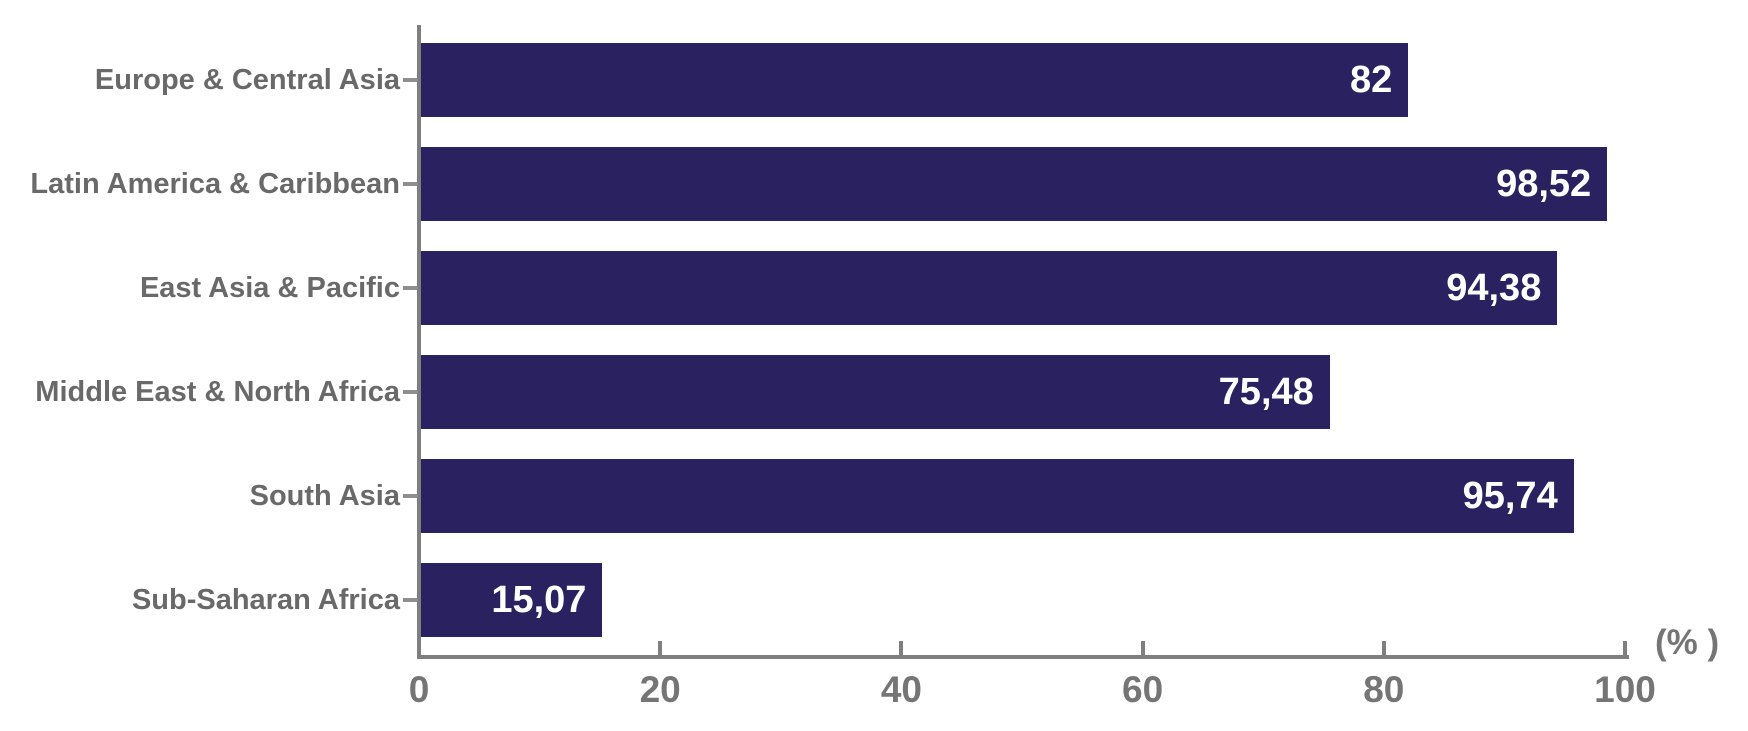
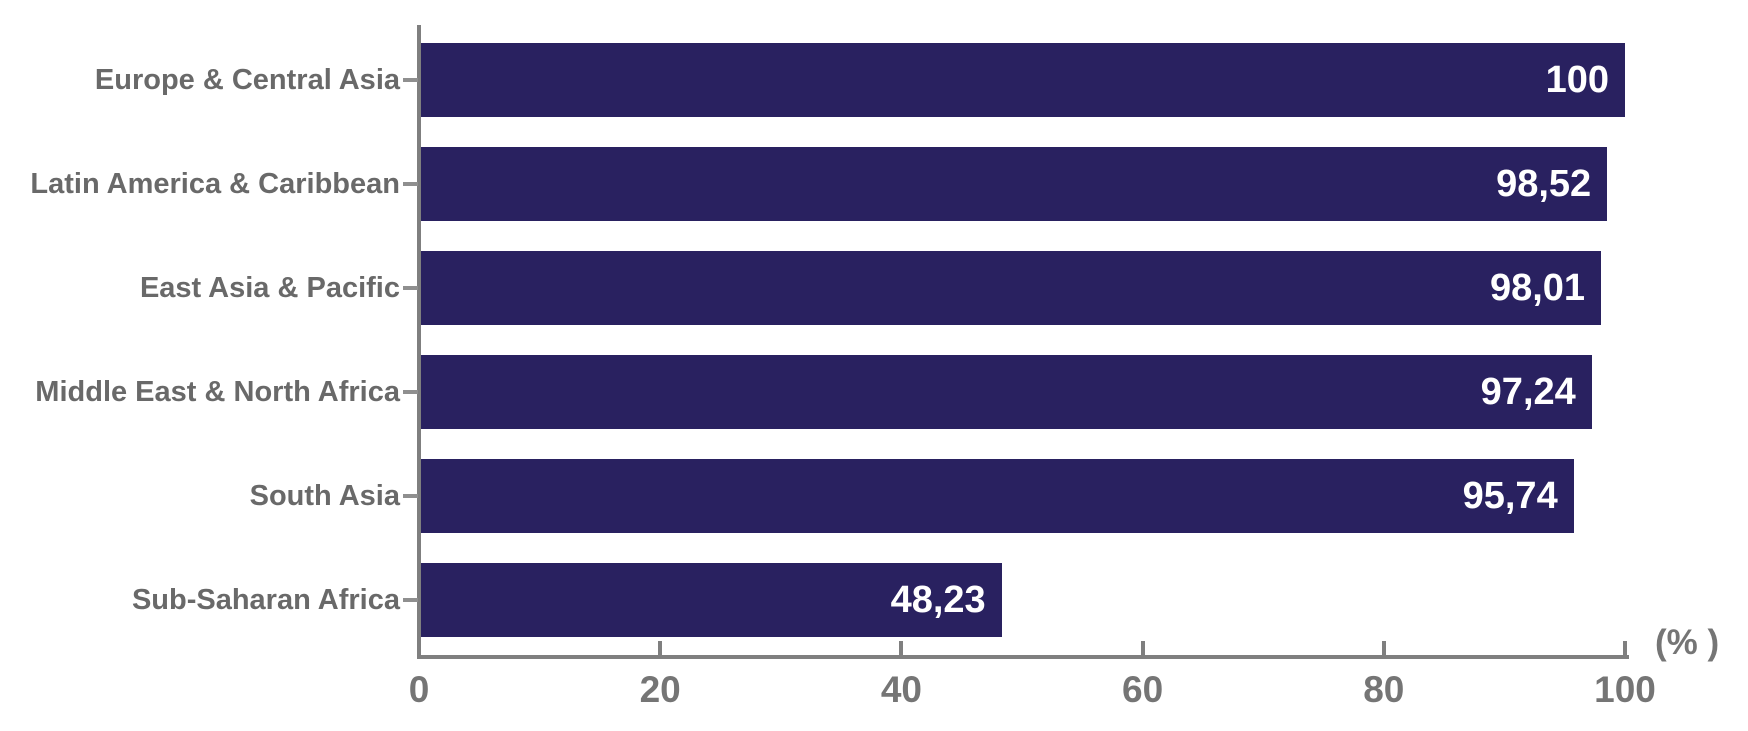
Europe & Central Asia: 82 -> 100
East Asia & Pacific: 94,38 -> 98,01
Middle East & North Africa: 75,48 -> 97,24
Sub-Saharan Africa: 15,07 -> 48,23
